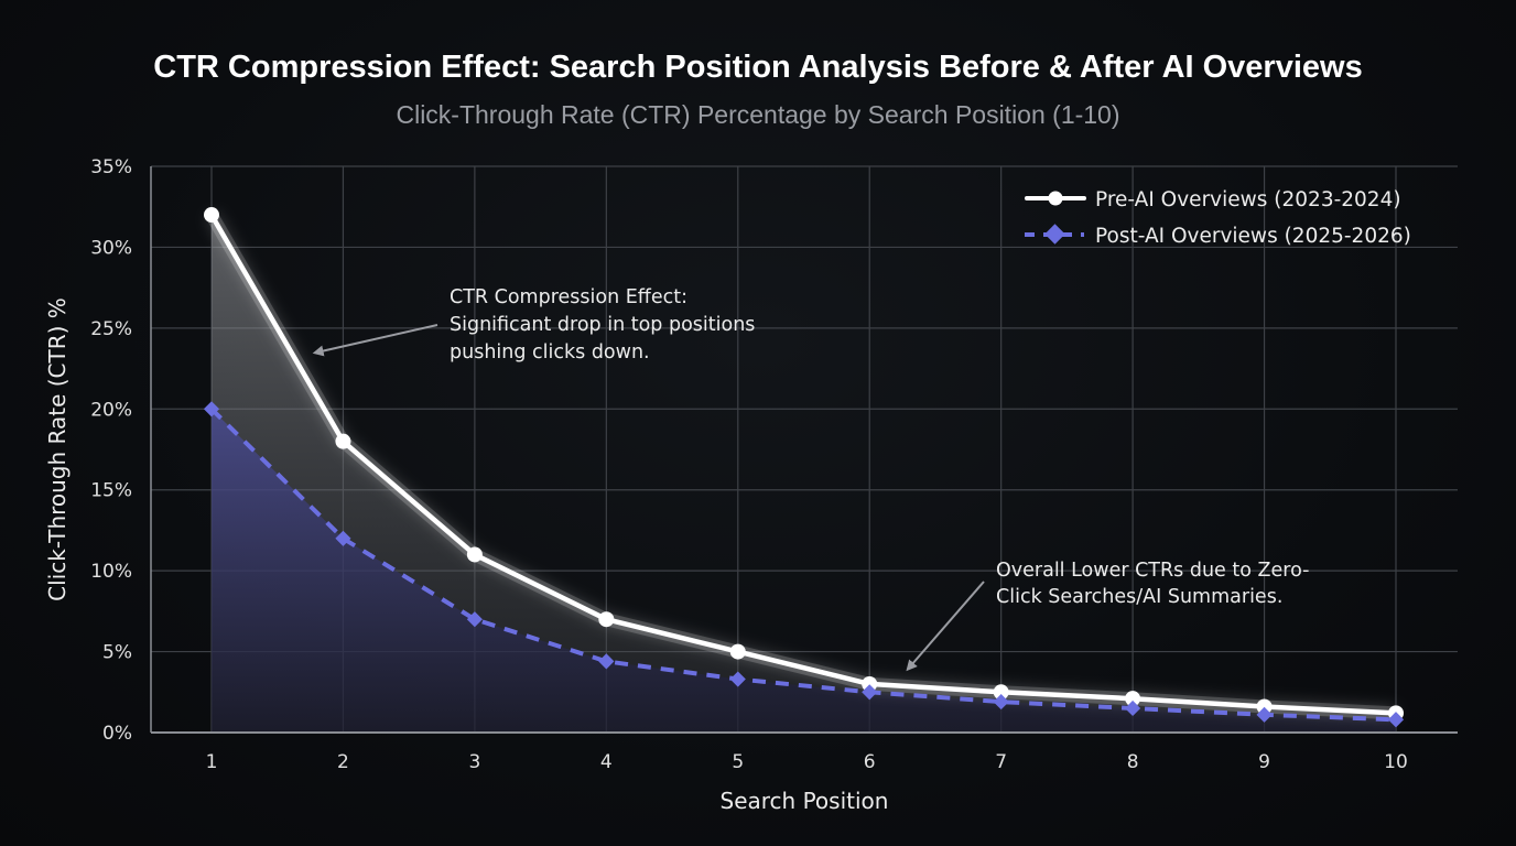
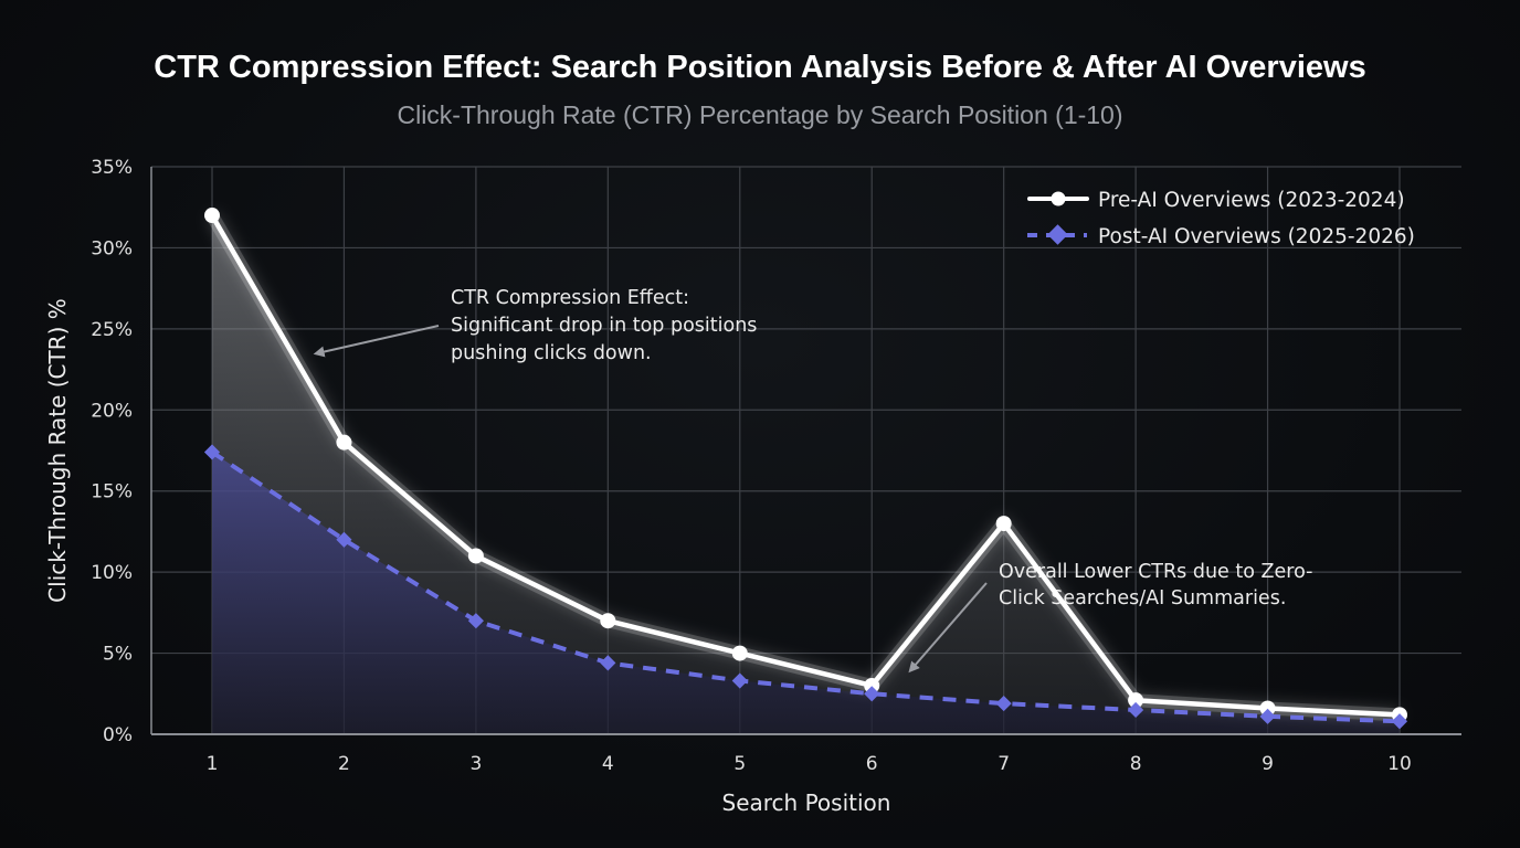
Post-AI Overviews (2025-2026)/1: 20.0% -> 17.4%
Pre-AI Overviews (2023-2024)/7: 2.5% -> 13.0%
